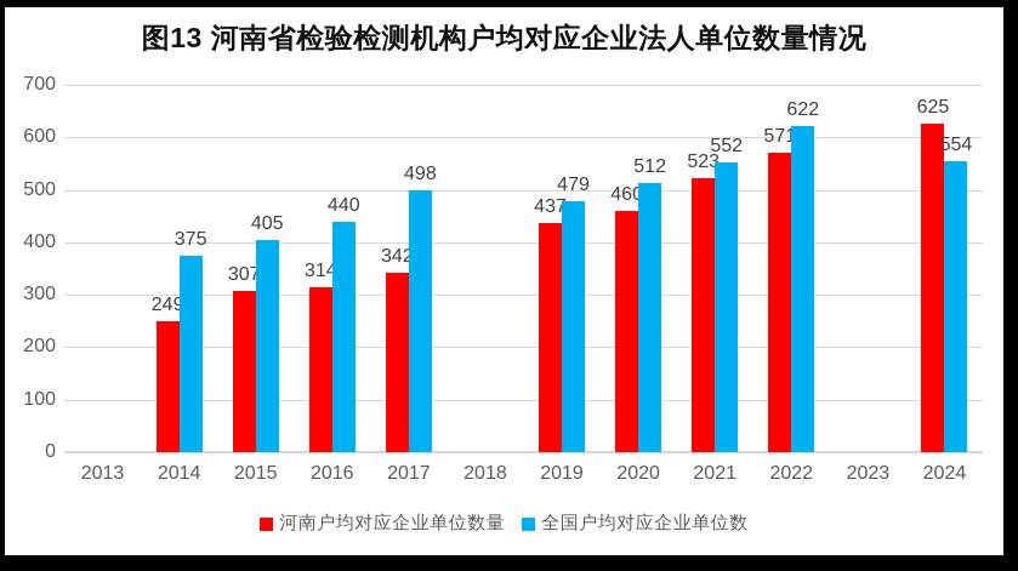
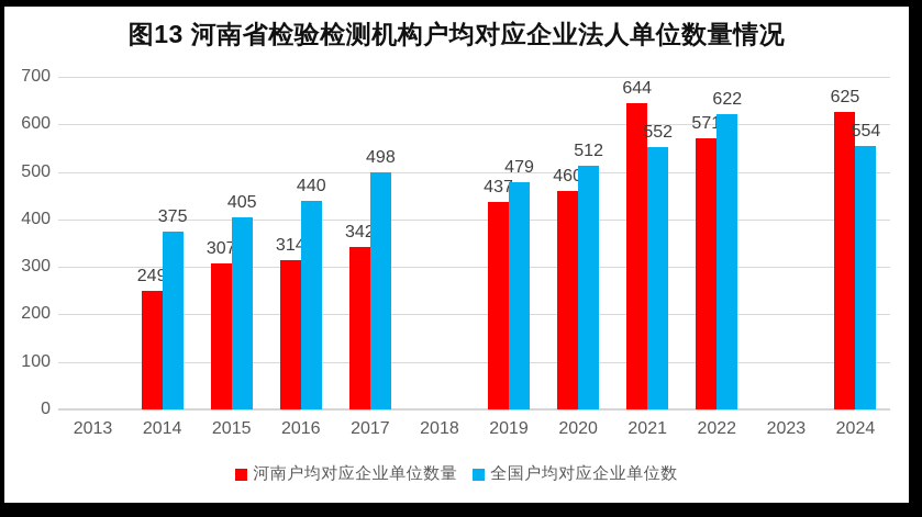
河南户均对应企业单位数量/2021: 523 -> 644
